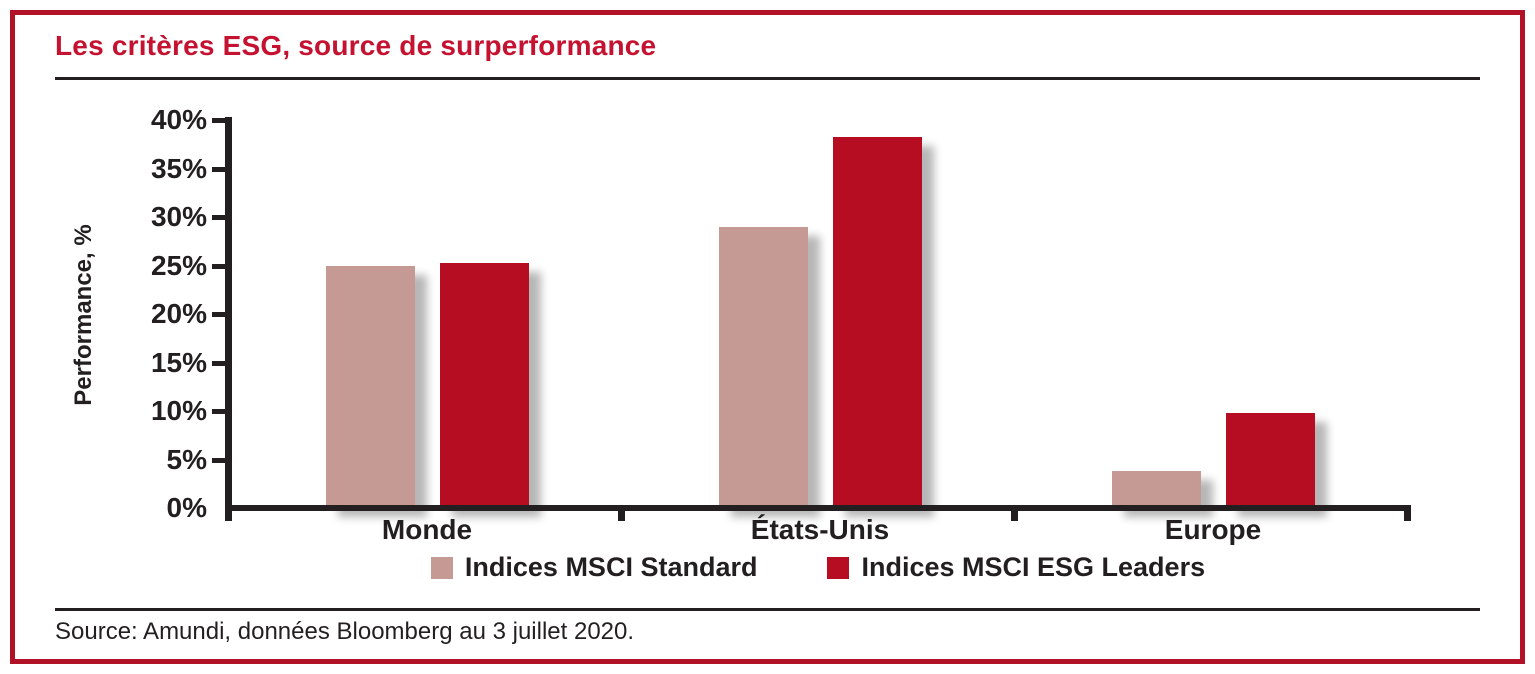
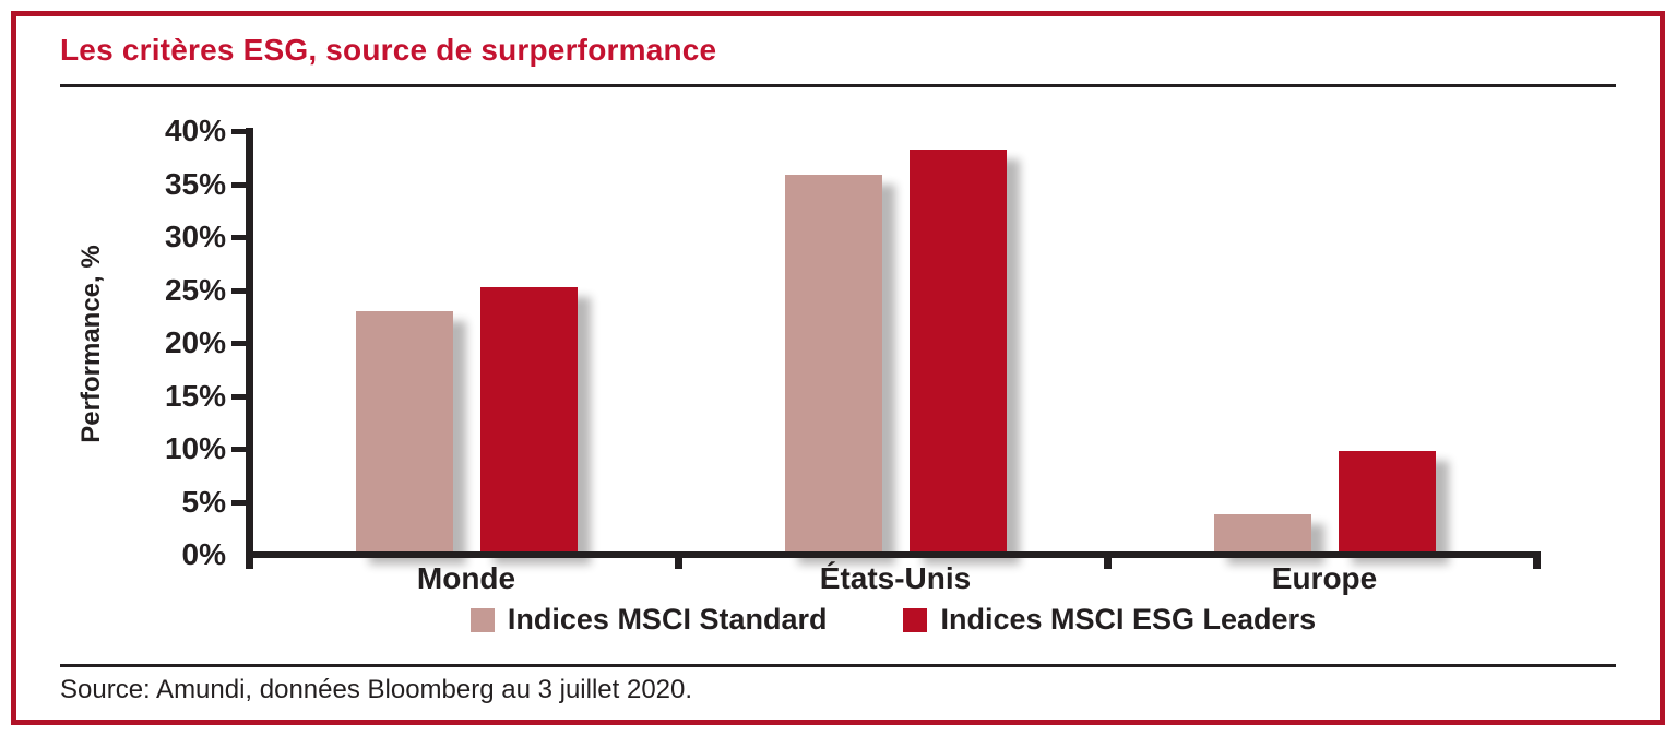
Indices MSCI Standard/Monde: 25% -> 23%
Indices MSCI Standard/États-Unis: 29% -> 36%
